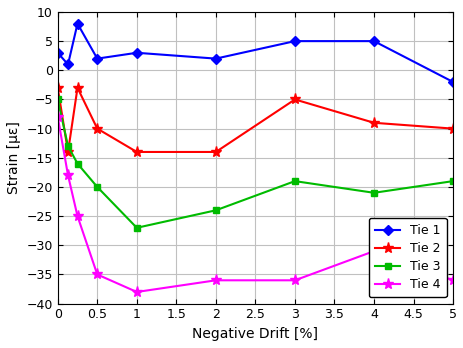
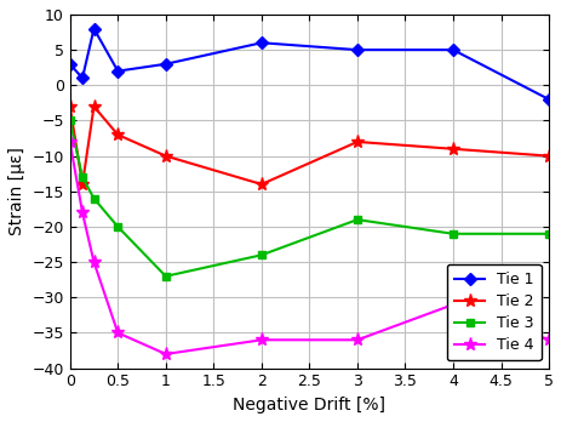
Tie 2/0.5: -10 -> -7
Tie 2/1: -14 -> -10
Tie 1/2: 2 -> 6
Tie 2/3: -5 -> -8
Tie 3/5: -19 -> -21
